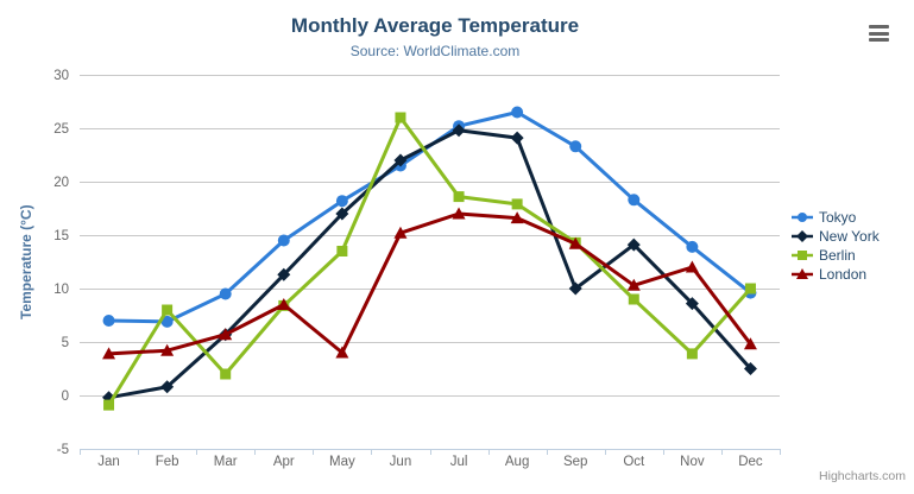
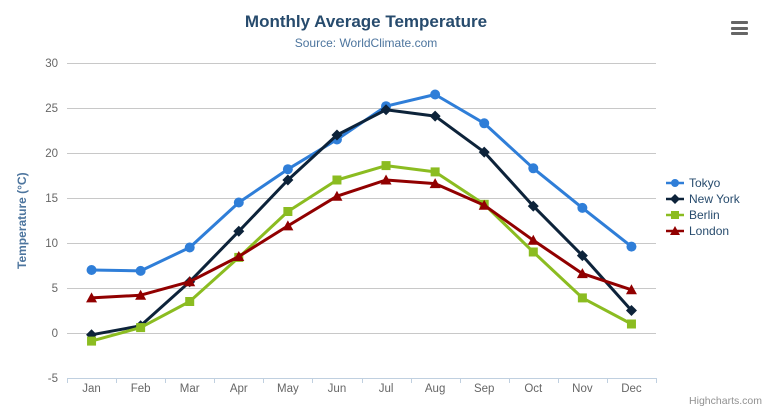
Berlin/Feb: 8 -> 1
Berlin/Mar: 2 -> 4
London/May: 4 -> 12
Berlin/Jun: 26 -> 17
New York/Sep: 10 -> 20
London/Nov: 12 -> 7
Berlin/Dec: 10 -> 1
